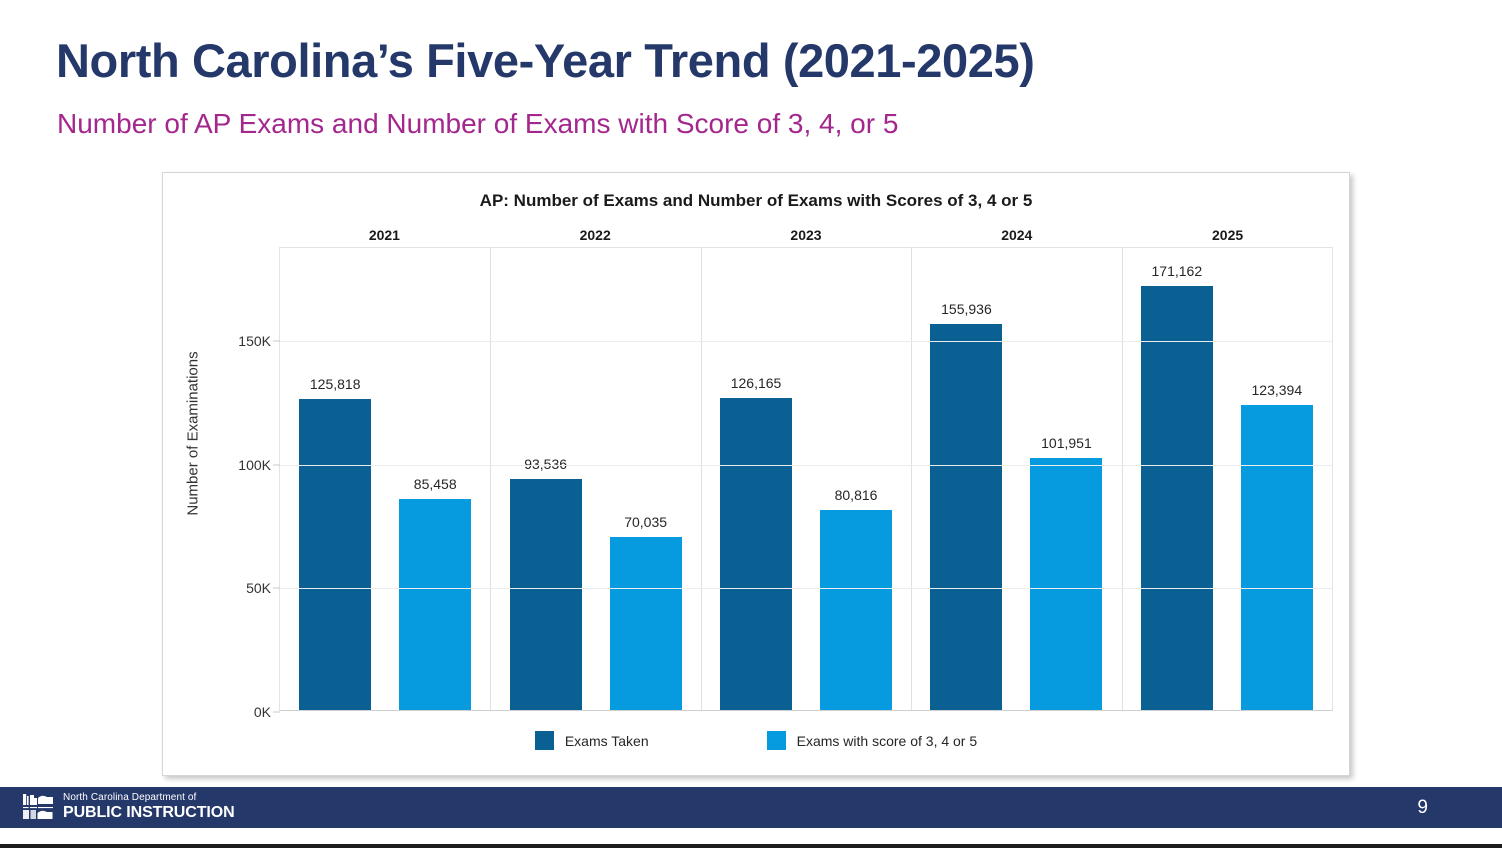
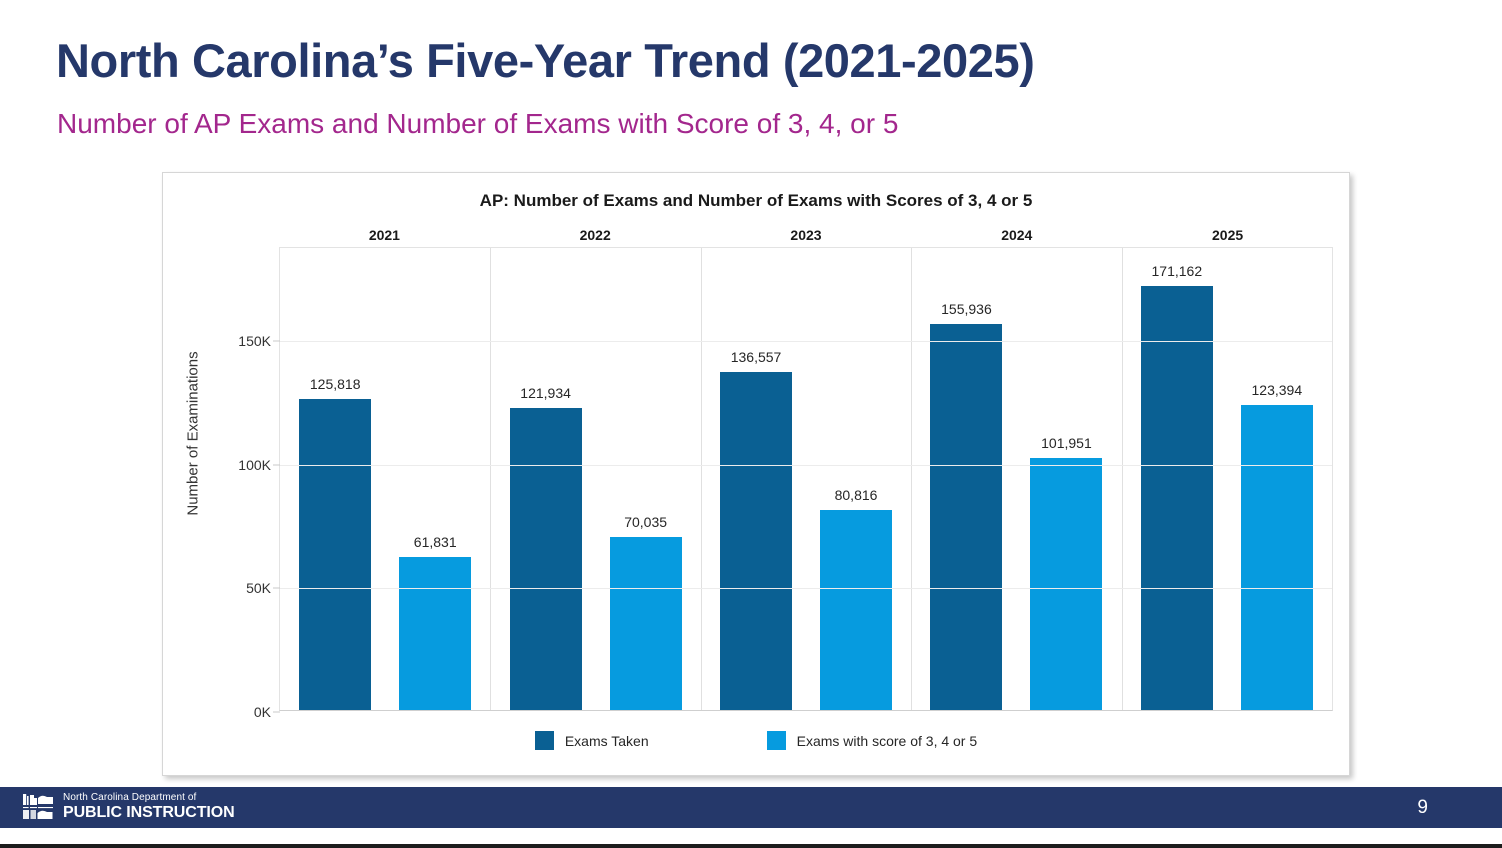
Exams with score of 3, 4 or 5/2021: 85,458 -> 61,831
Exams Taken/2022: 93,536 -> 121,934
Exams Taken/2023: 126,165 -> 136,557
